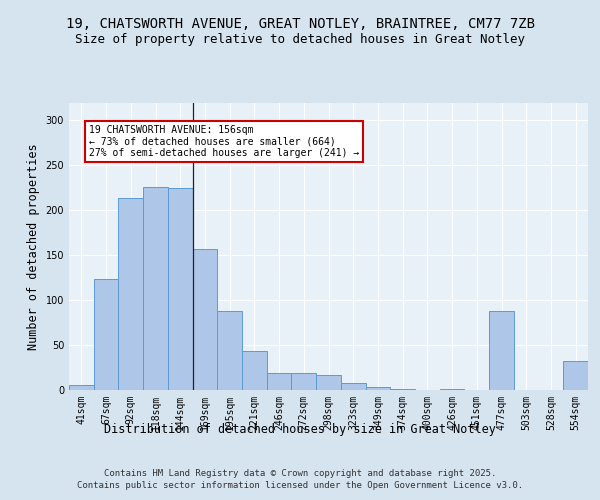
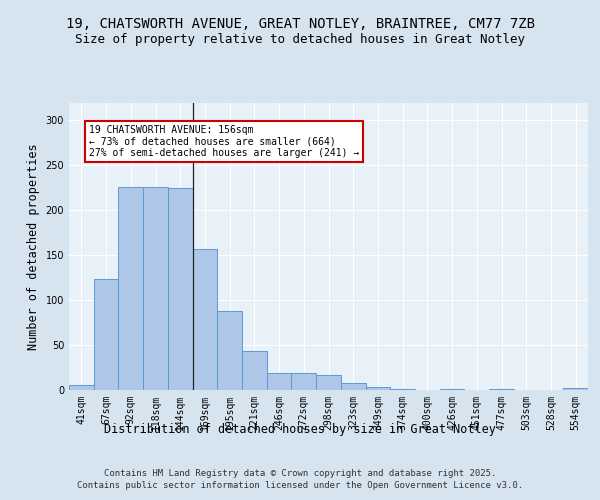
92sqm: 214 -> 226
477sqm: 88 -> 1
554sqm: 32 -> 2
